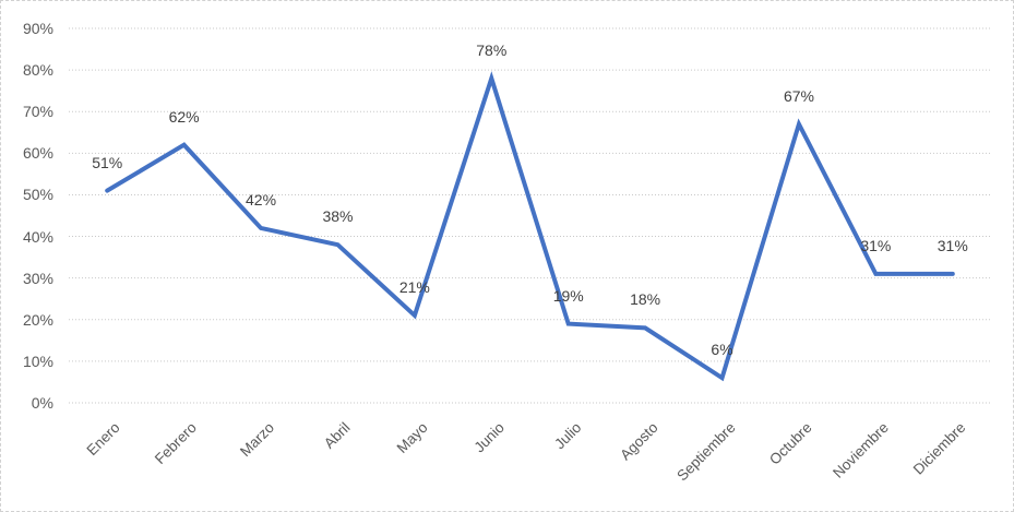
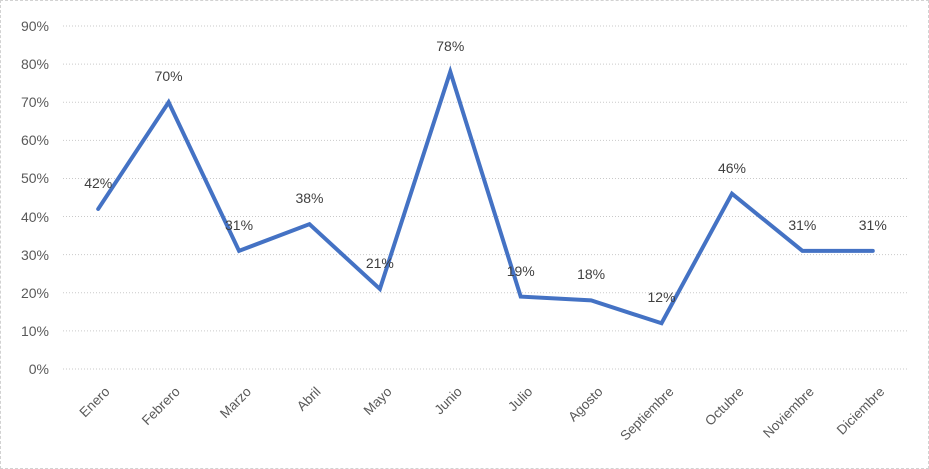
Enero: 51% -> 42%
Febrero: 62% -> 70%
Marzo: 42% -> 31%
Septiembre: 6% -> 12%
Octubre: 67% -> 46%
